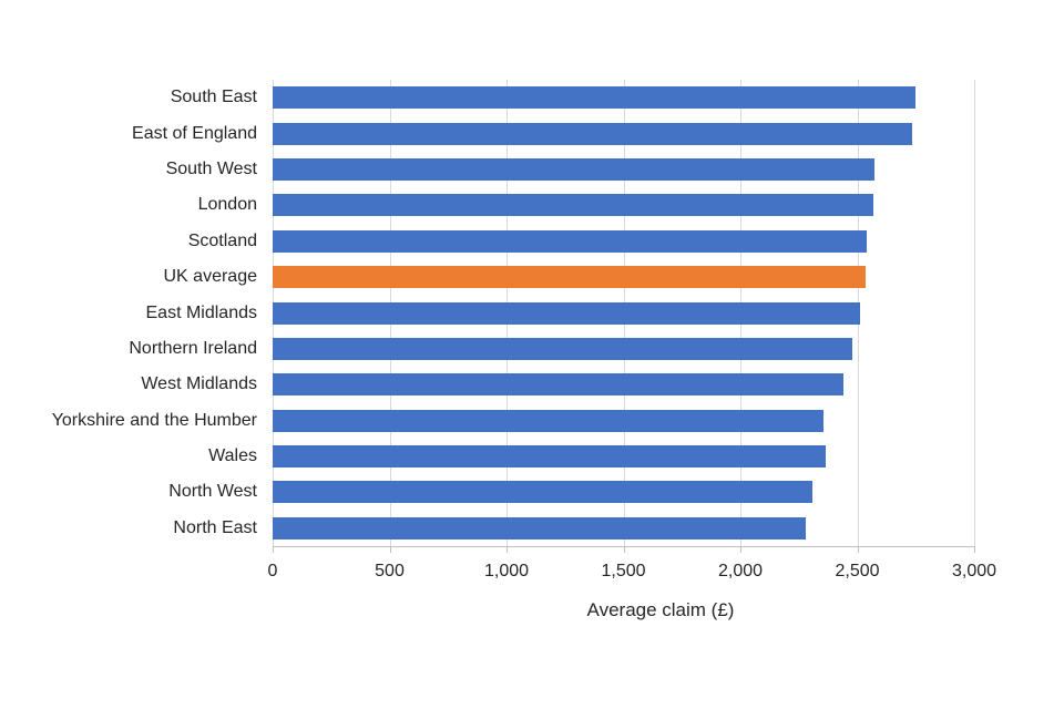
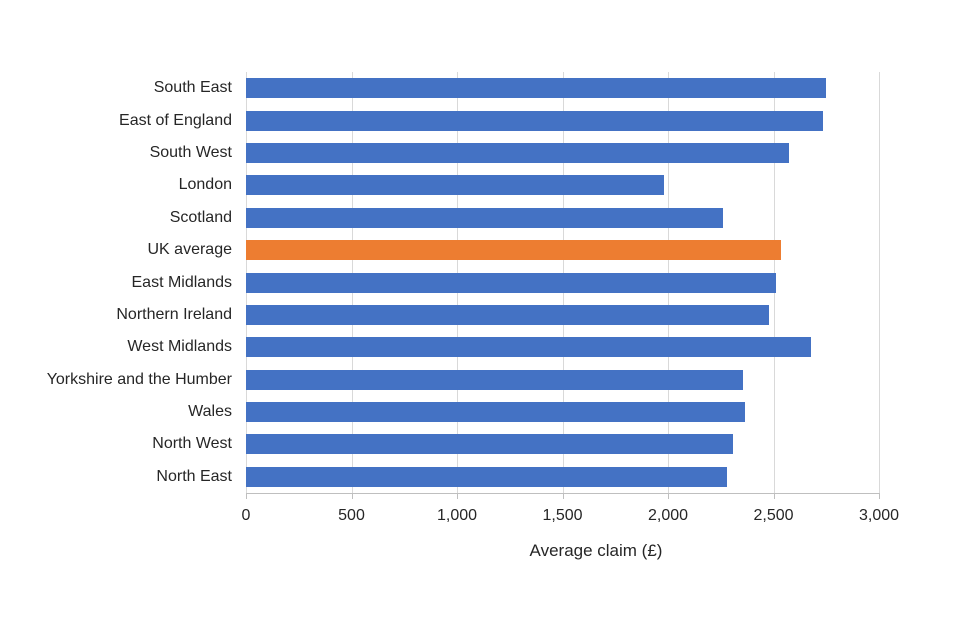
London: 2570 -> 1980
Scotland: 2540 -> 2260
West Midlands: 2440 -> 2680
